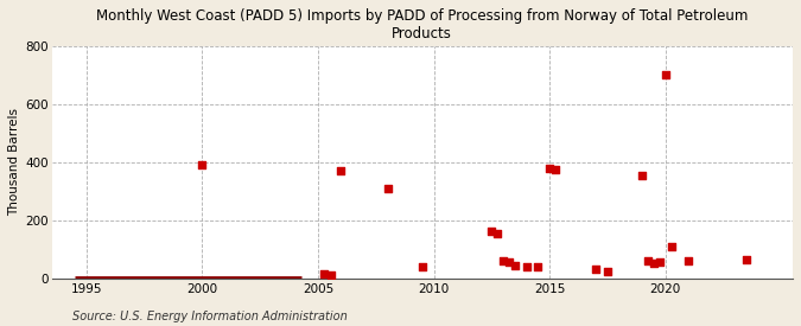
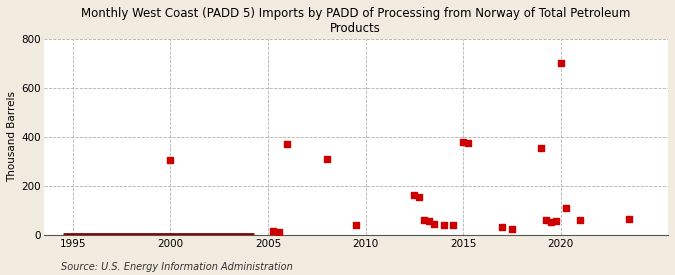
2000: 390 -> 305
